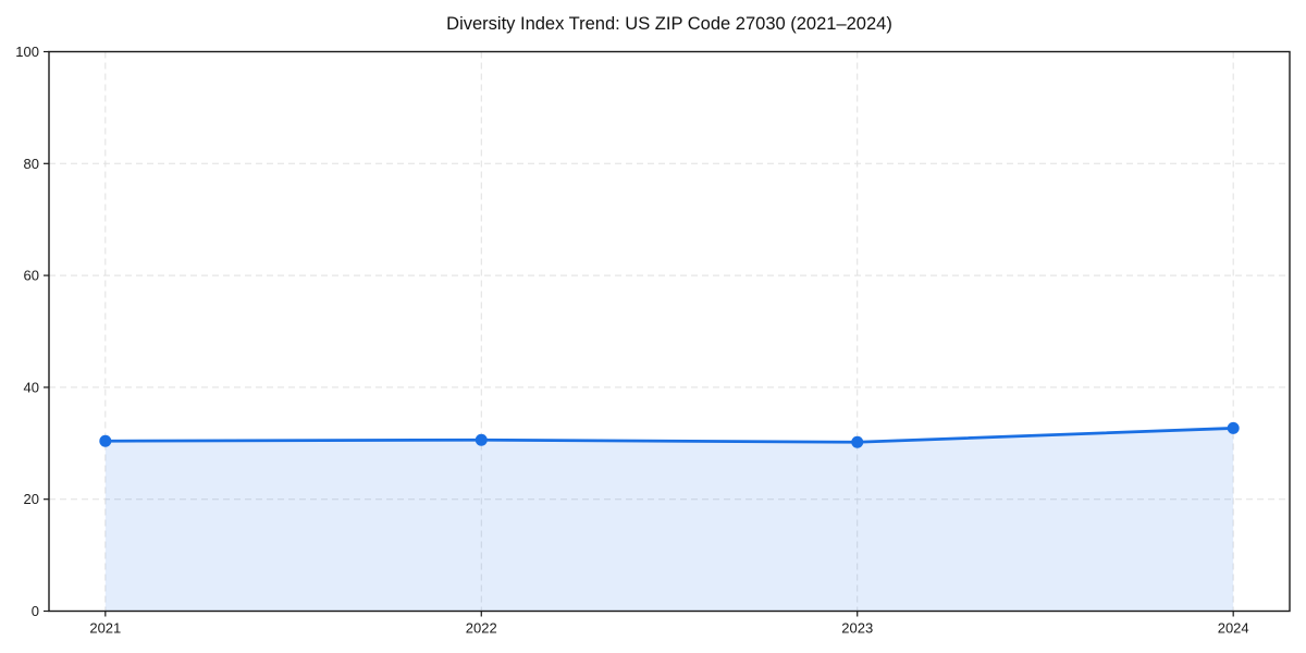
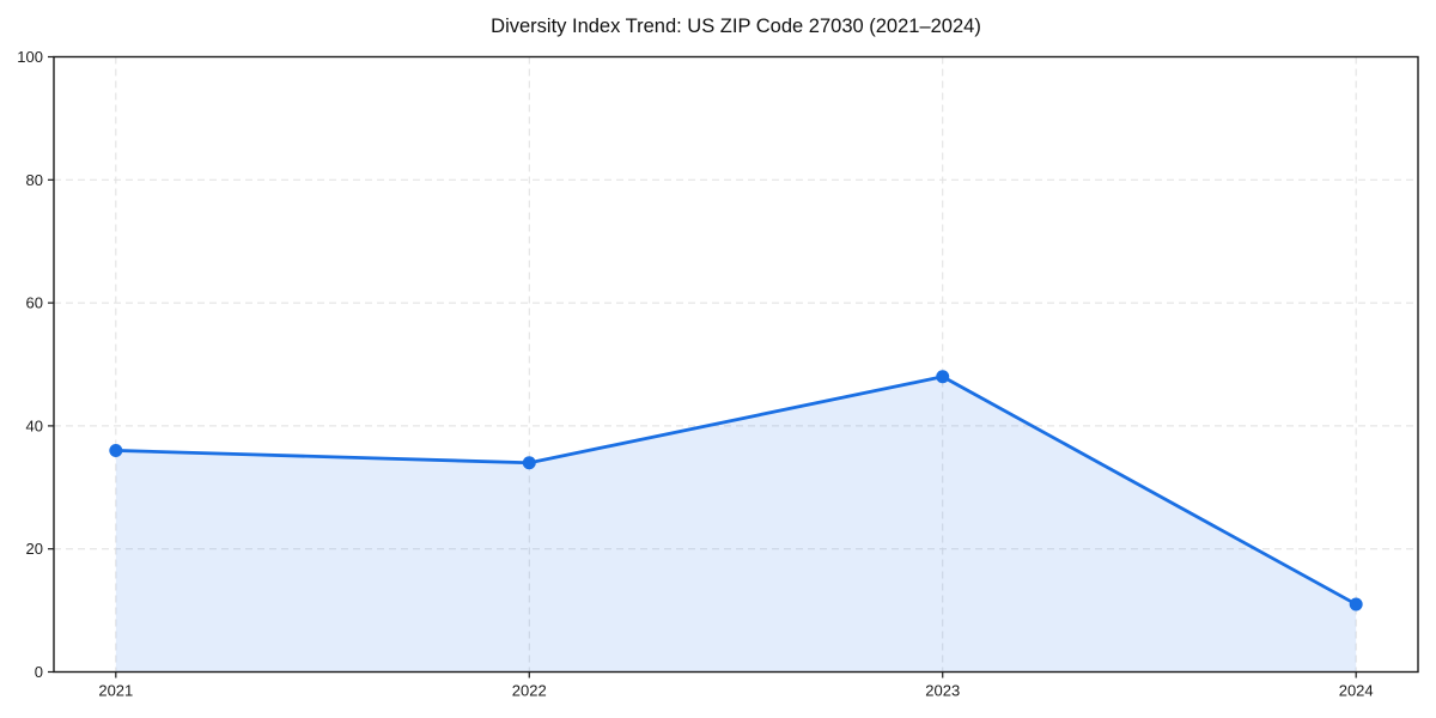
2021: 30 -> 36
2022: 31 -> 34
2023: 30 -> 48
2024: 33 -> 11
